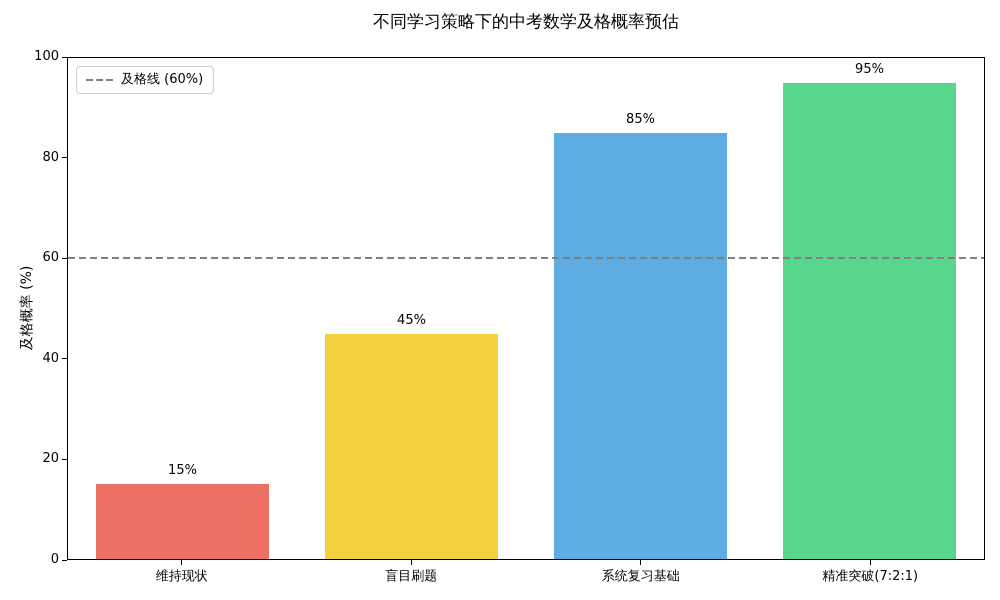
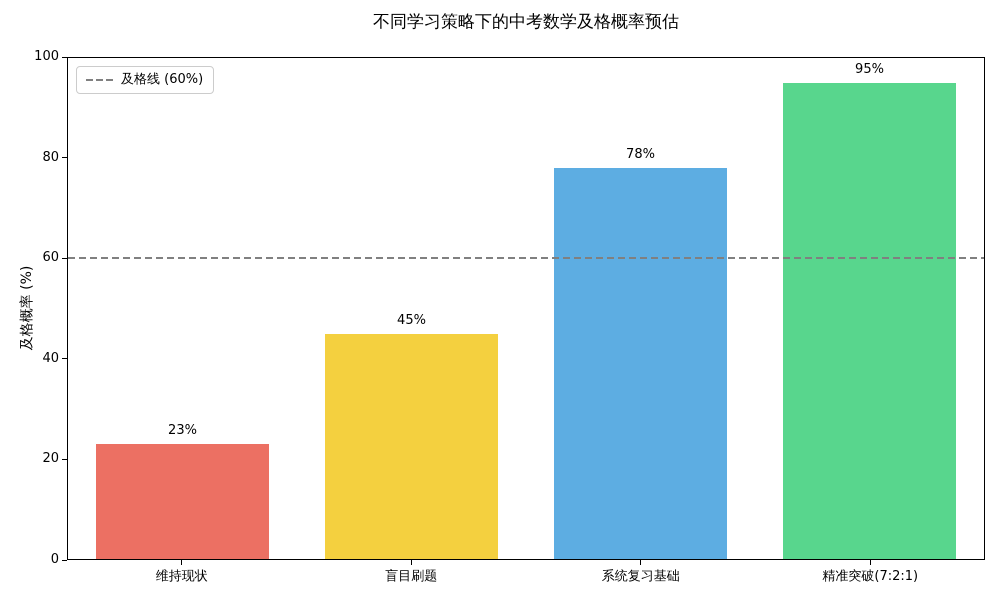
维持现状: 15% -> 23%
系统复习基础: 85% -> 78%
